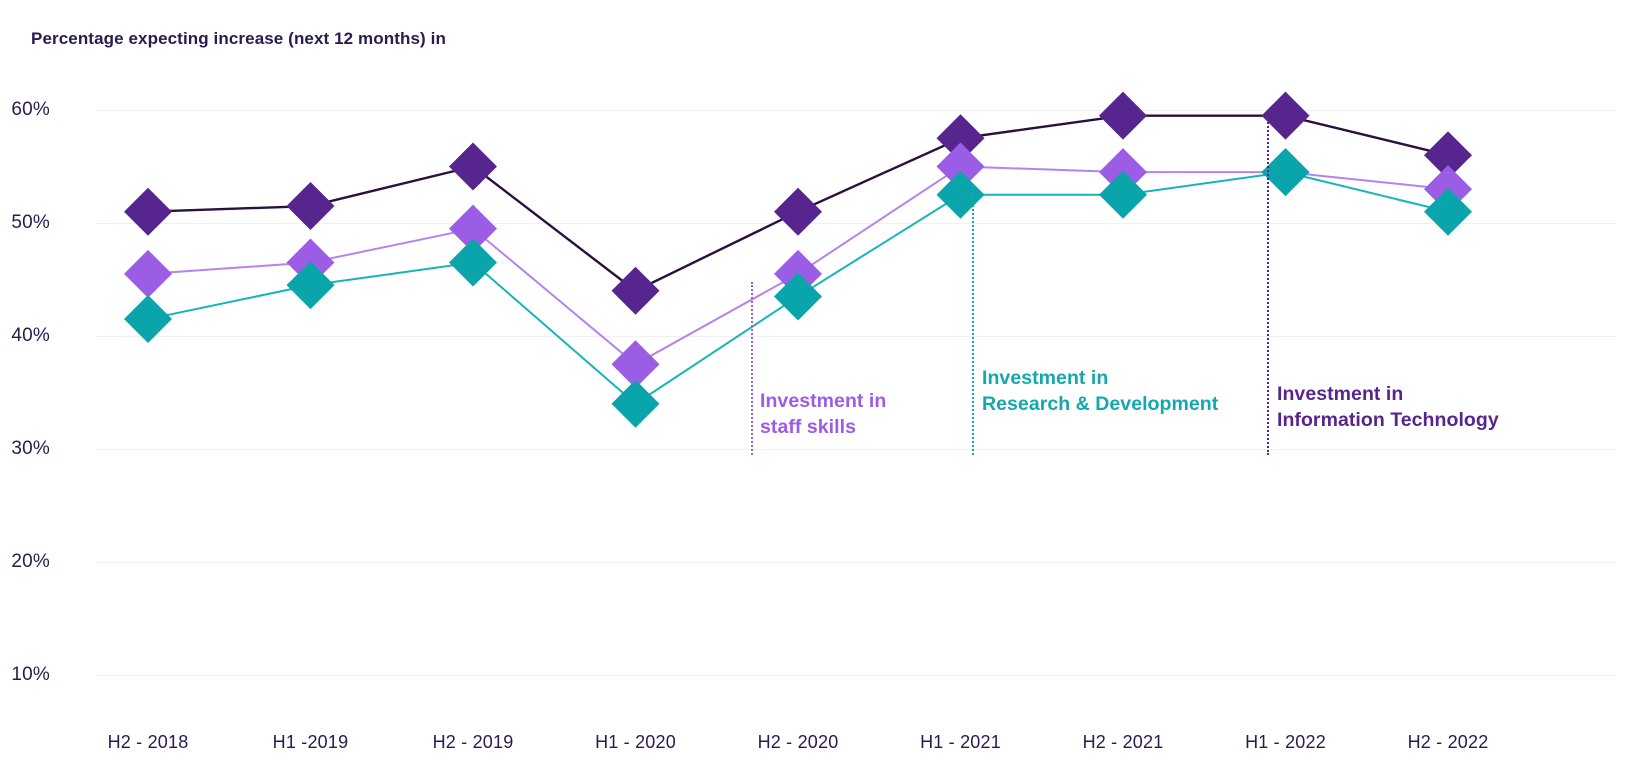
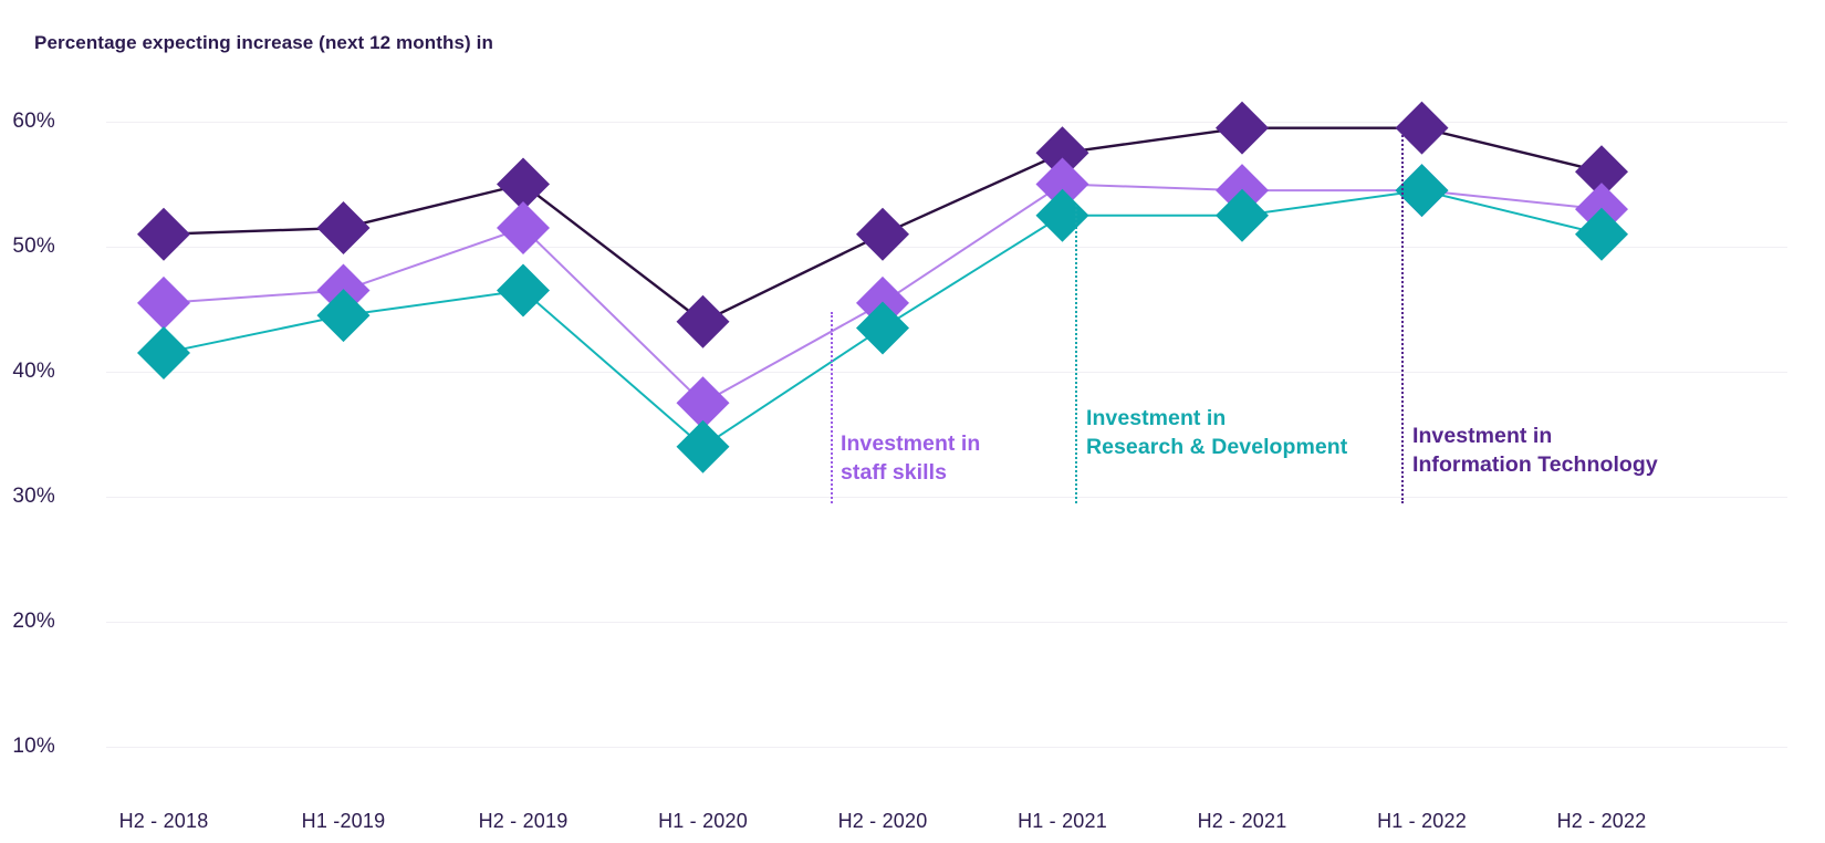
Investment in staff skills/H2 - 2019: 49.5% -> 51.5%
